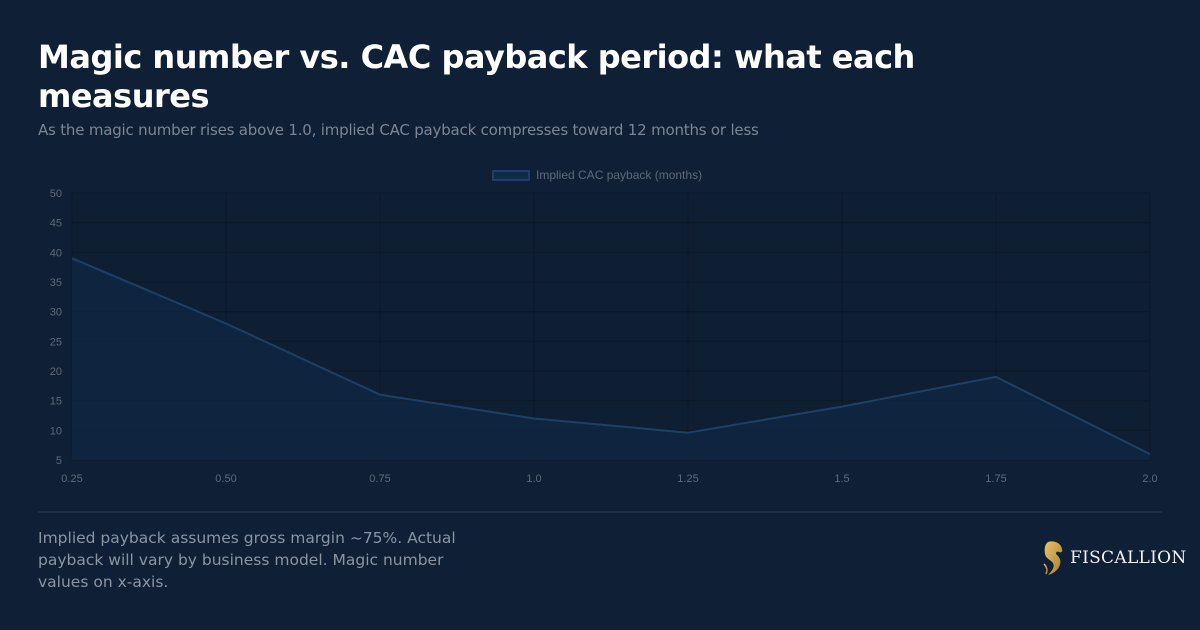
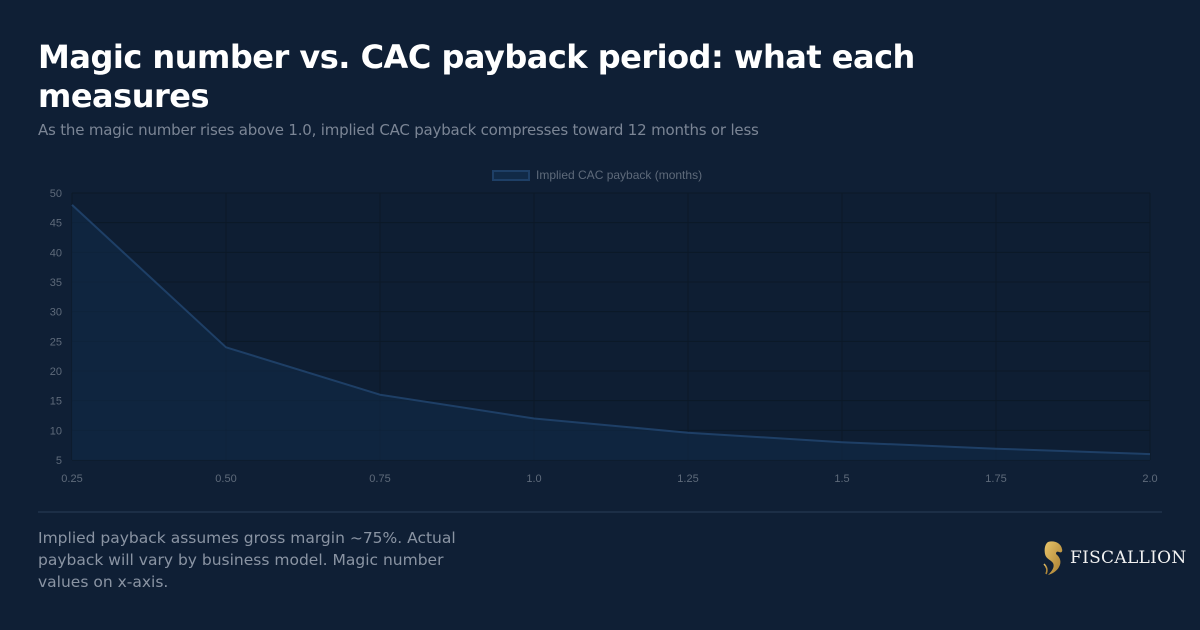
0.25: 39 -> 48
0.50: 28 -> 24
1.5: 14 -> 8
1.75: 19 -> 7
